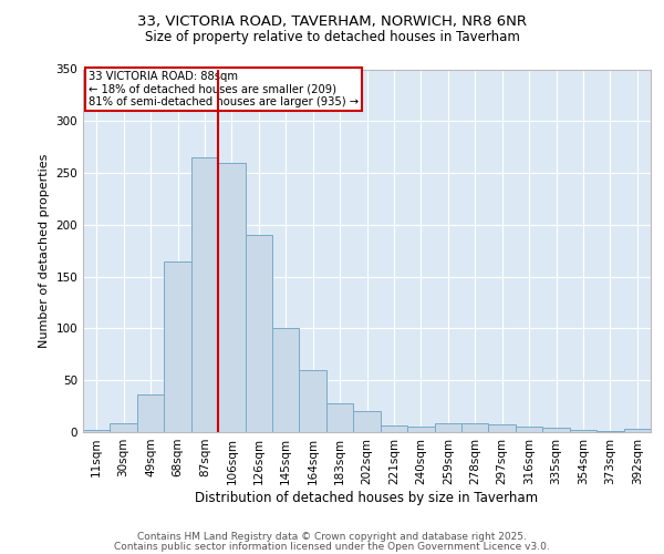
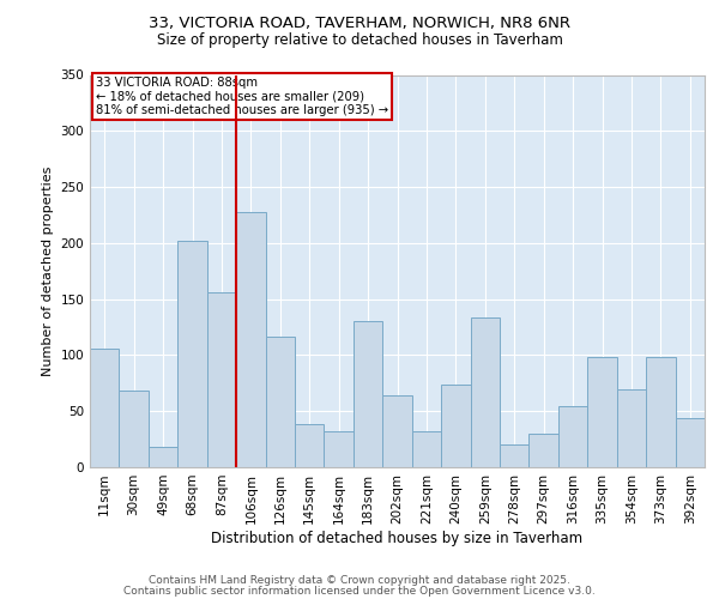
11sqm: 2 -> 106
30sqm: 9 -> 68
49sqm: 36 -> 18
68sqm: 165 -> 202
87sqm: 265 -> 156
106sqm: 260 -> 228
126sqm: 190 -> 116
145sqm: 100 -> 38
164sqm: 60 -> 32
183sqm: 28 -> 130
202sqm: 20 -> 64
221sqm: 6 -> 32
240sqm: 5 -> 74
259sqm: 9 -> 134
278sqm: 9 -> 20
297sqm: 7 -> 30
316sqm: 5 -> 54
335sqm: 4 -> 98
354sqm: 2 -> 70
373sqm: 1 -> 98
392sqm: 3 -> 44
